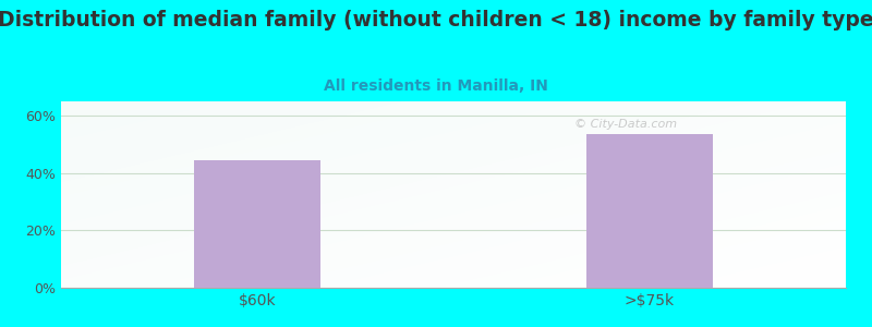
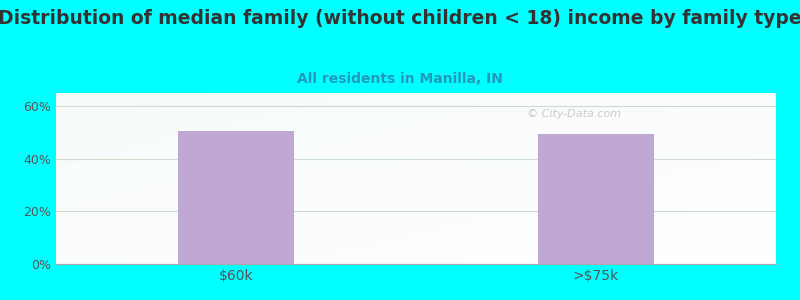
$60k: 44.5% -> 50.5%
>$75k: 53.5% -> 49.5%
